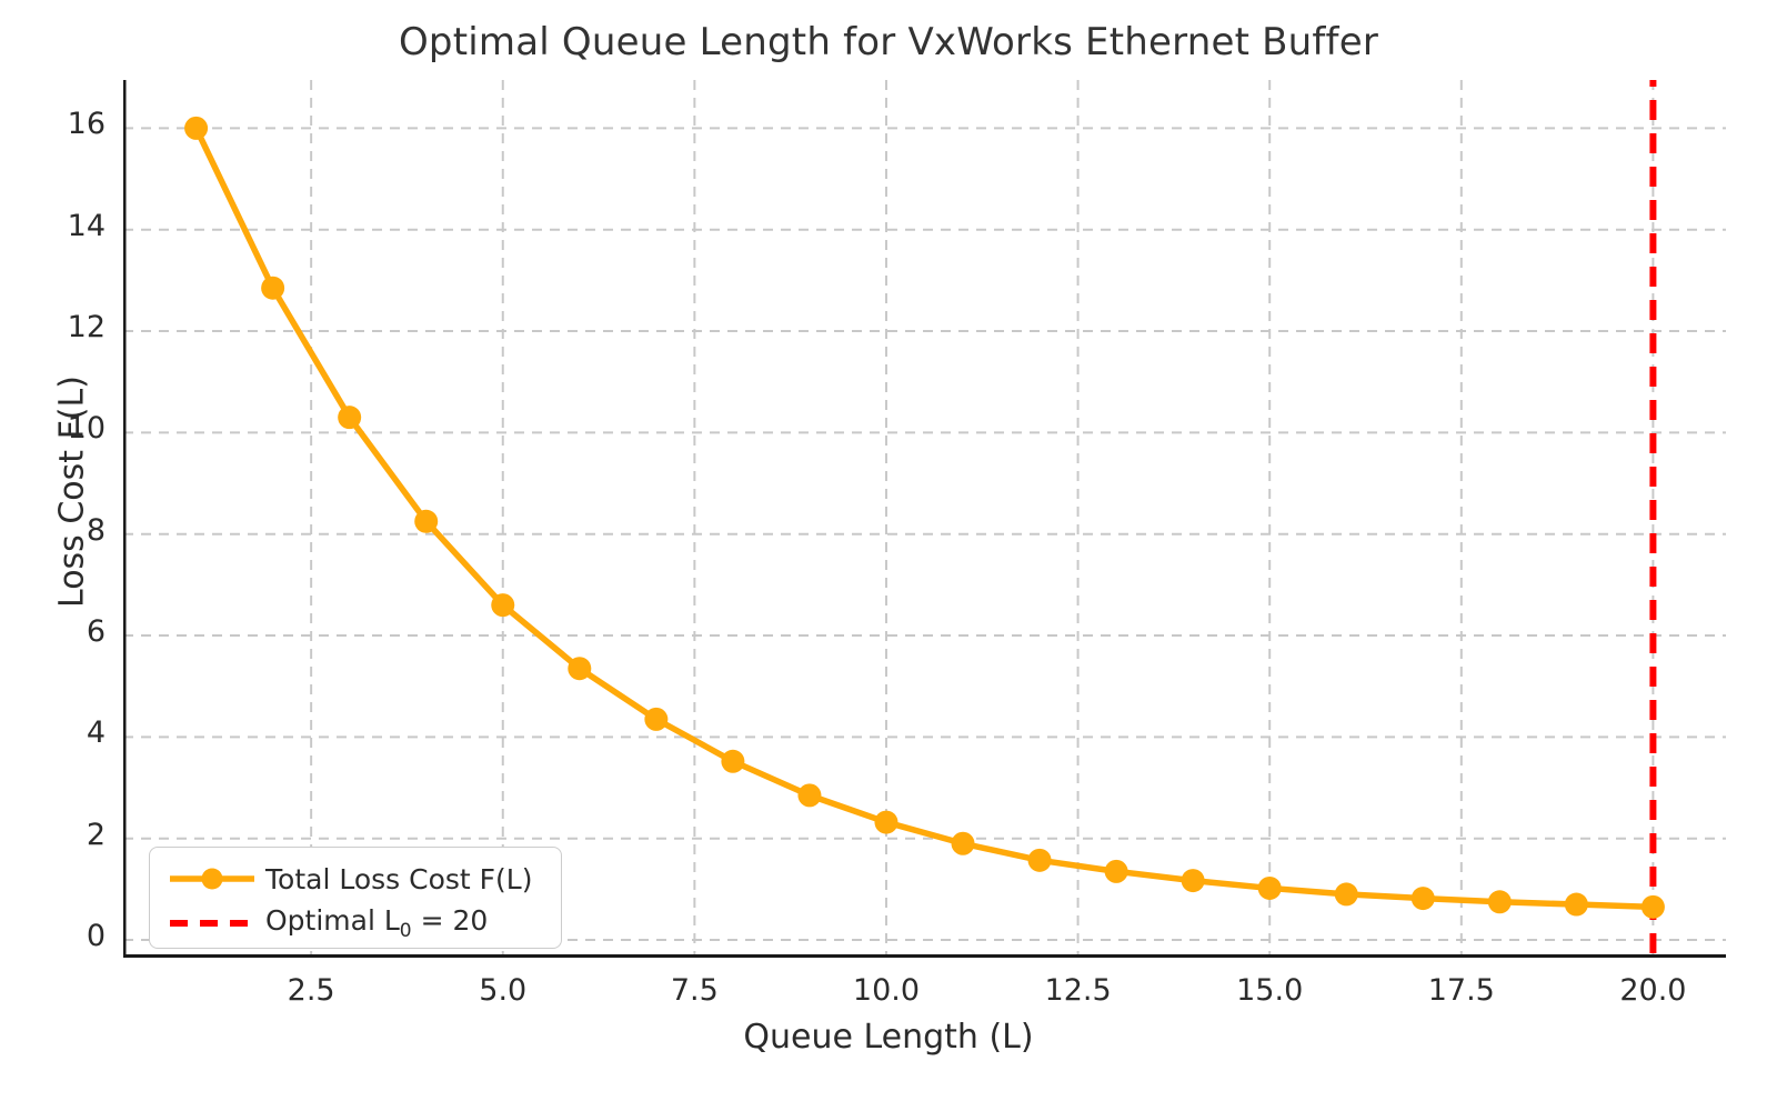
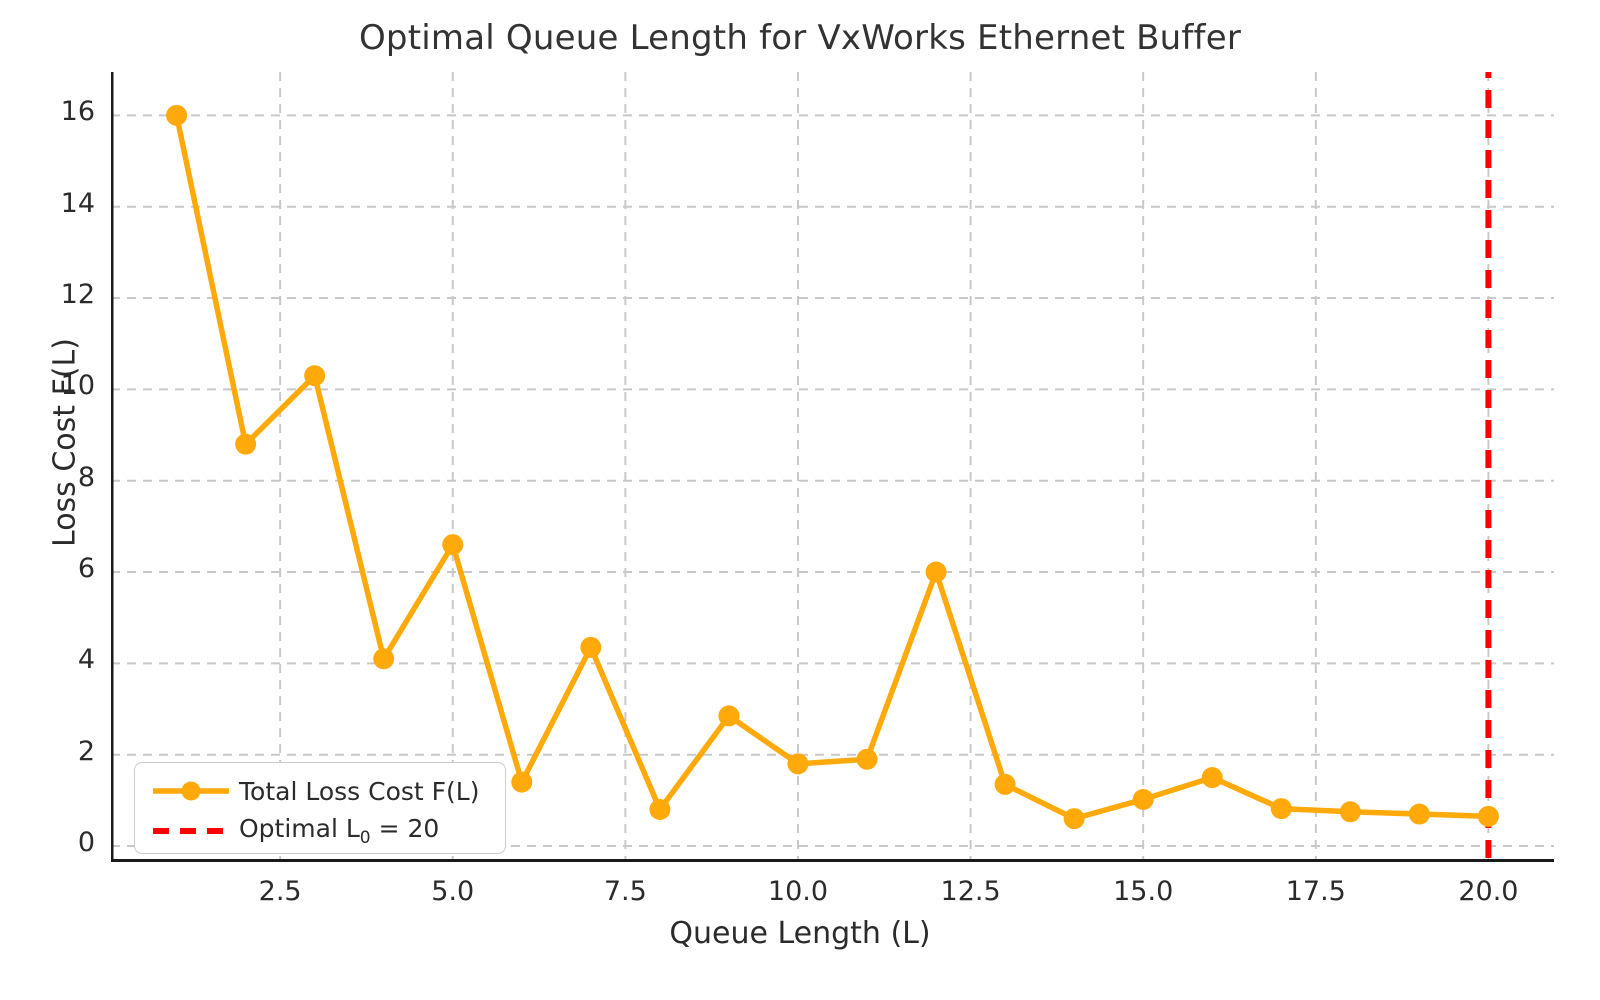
2: 12.8 -> 8.8
4: 8.2 -> 4.1
6: 5.3 -> 1.4
8: 3.5 -> 0.8
10: 2.3 -> 1.8
12: 1.6 -> 6.0
14: 1.2 -> 0.6
16: 0.9 -> 1.5
